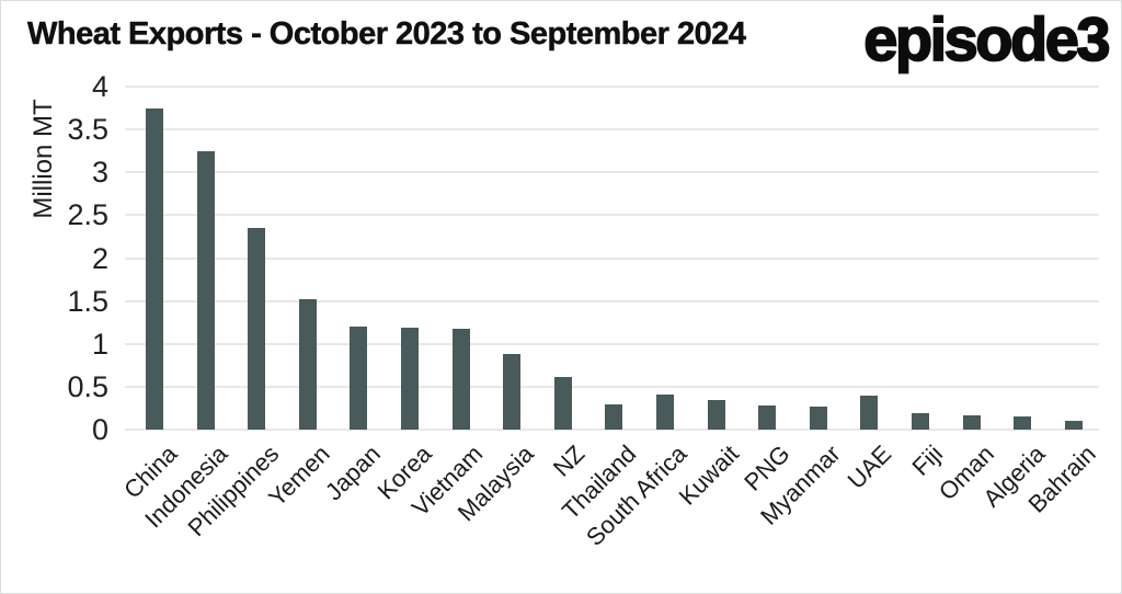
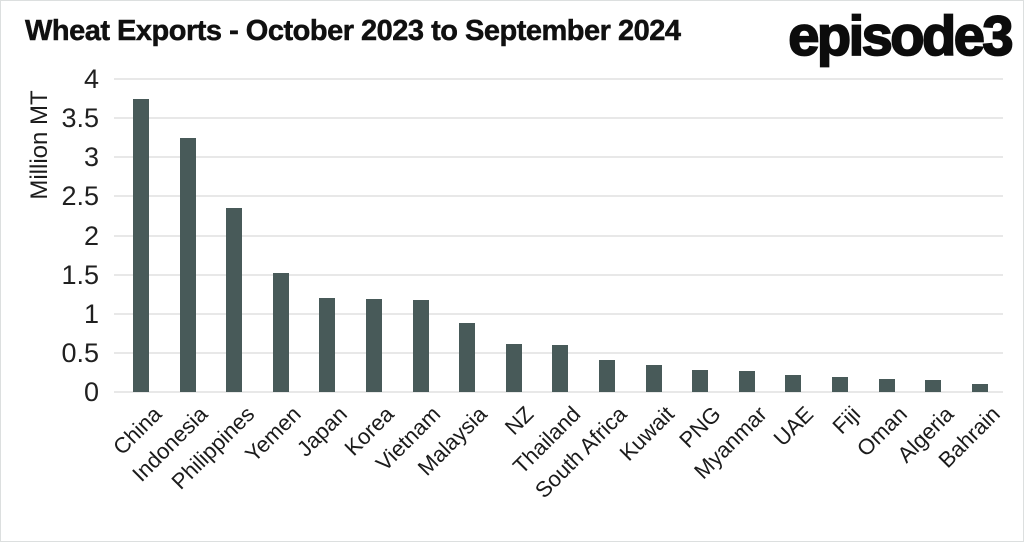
Thailand: 0.3 -> 0.6
UAE: 0.4 -> 0.2
